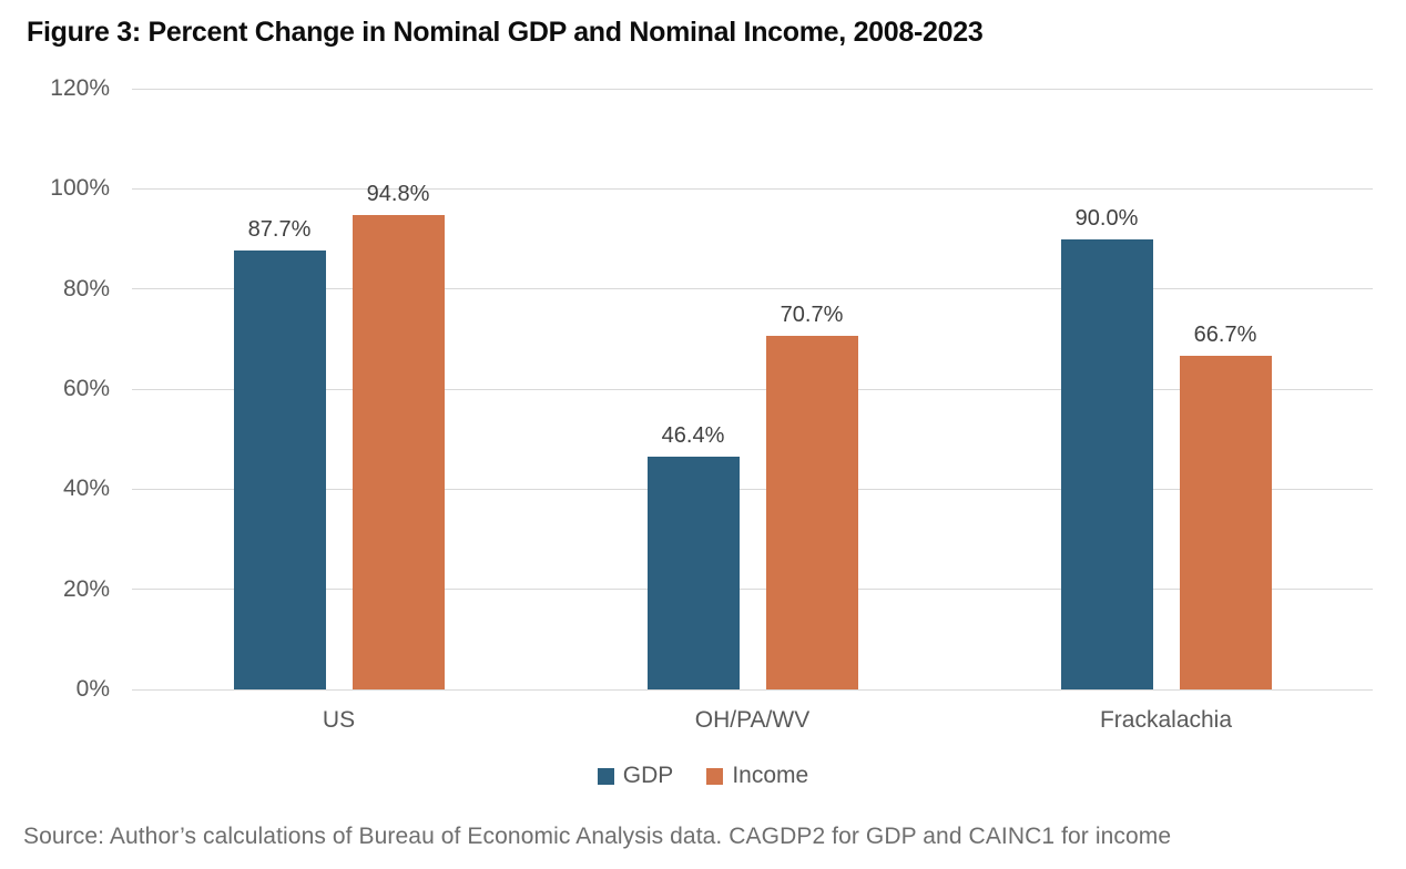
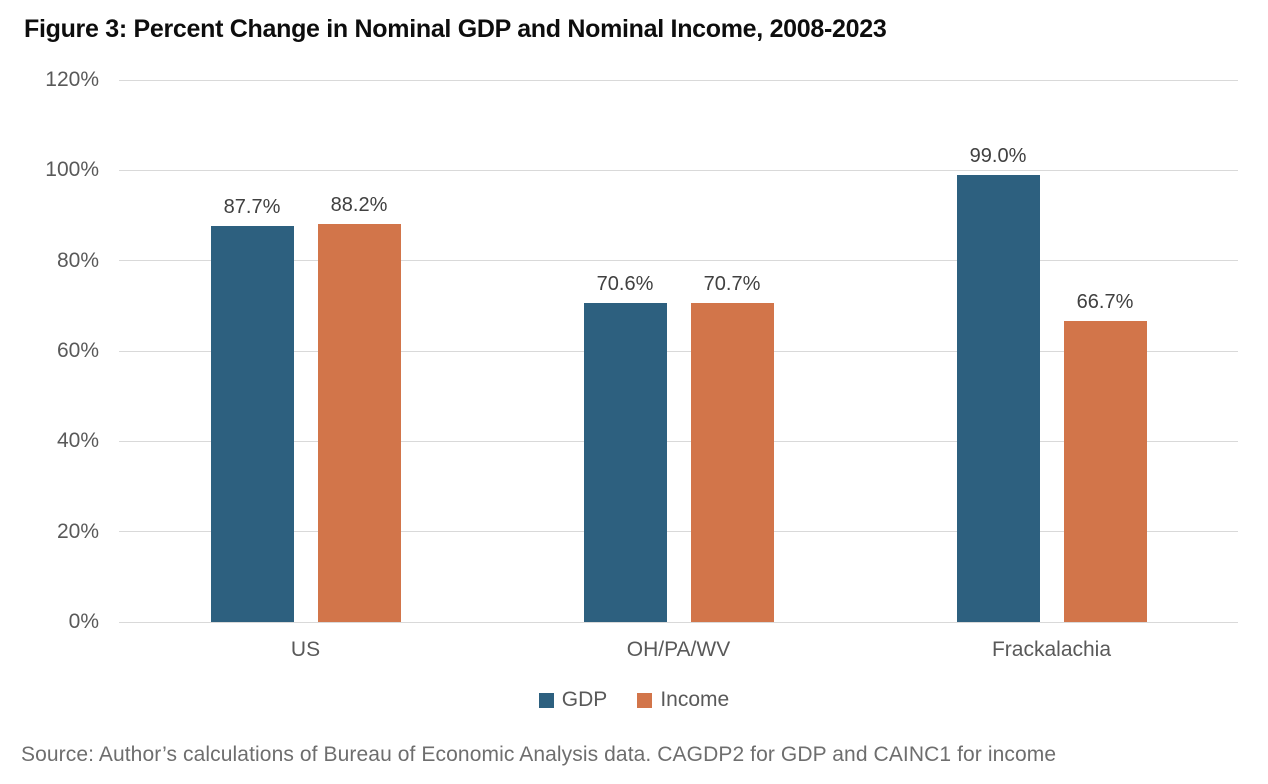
Income/US: 94.8% -> 88.2%
GDP/OH/PA/WV: 46.4% -> 70.6%
GDP/Frackalachia: 90.0% -> 99.0%
